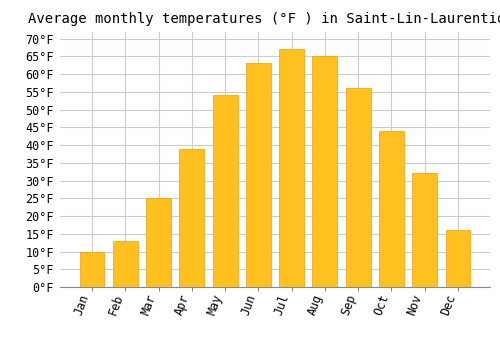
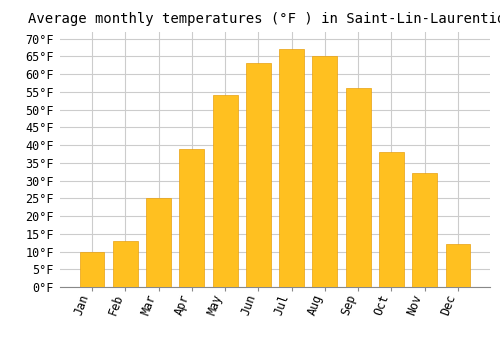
Oct: 44°F -> 38°F
Dec: 16°F -> 12°F
